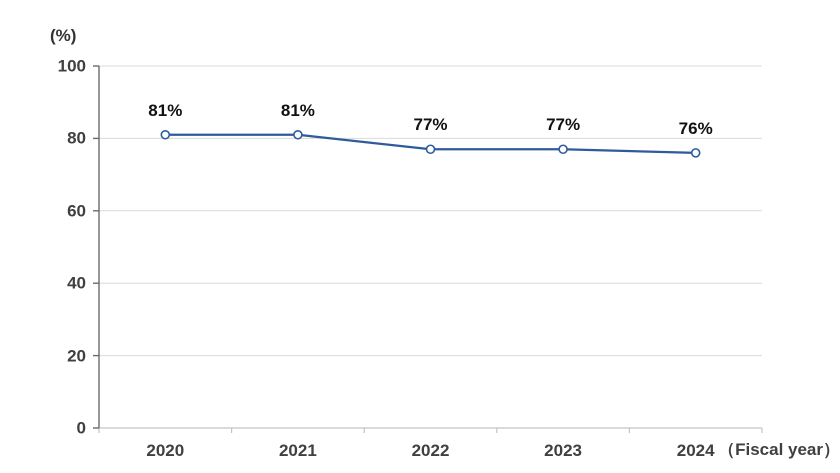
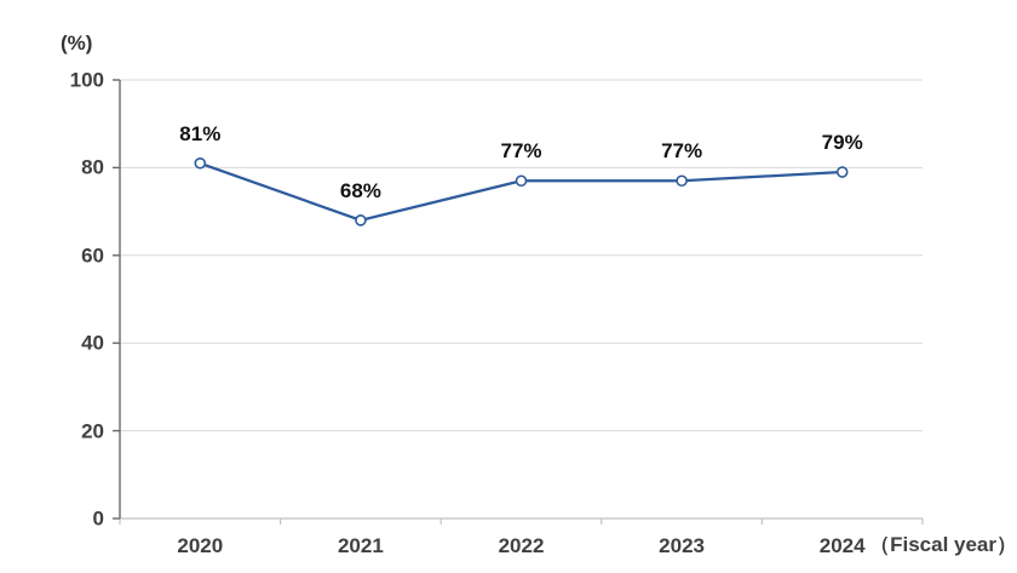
2021: 81% -> 68%
2024: 76% -> 79%
